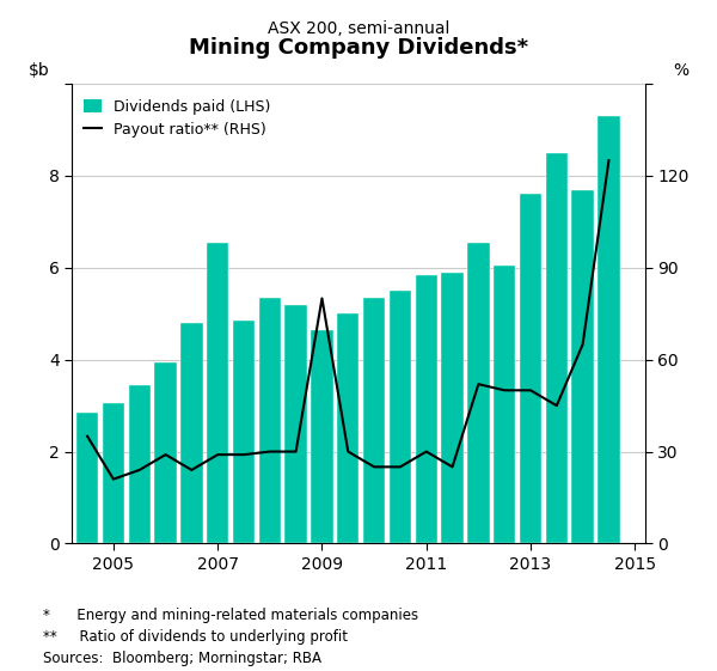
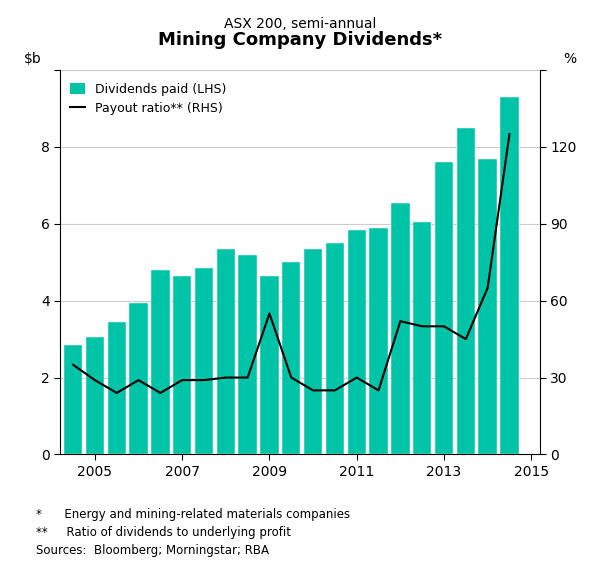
Payout ratio** (RHS)/2005: 21 -> 29
Dividends paid (LHS)/2007: 6.55 -> 4.65
Payout ratio** (RHS)/2009: 80 -> 55
